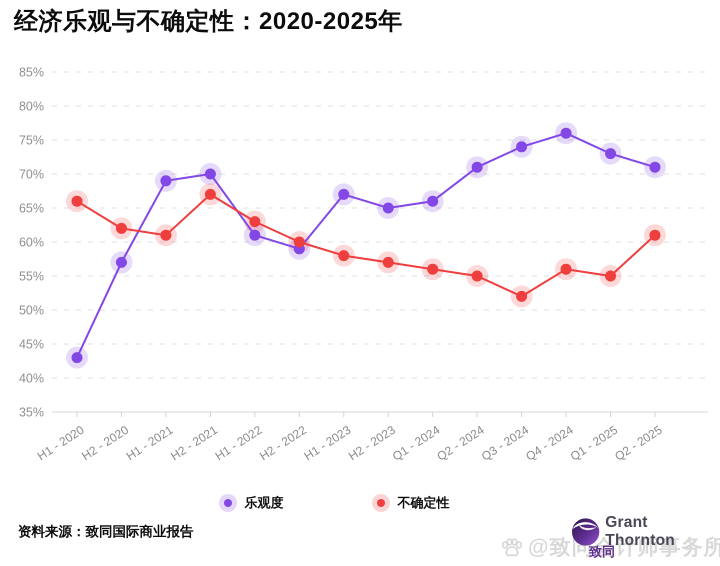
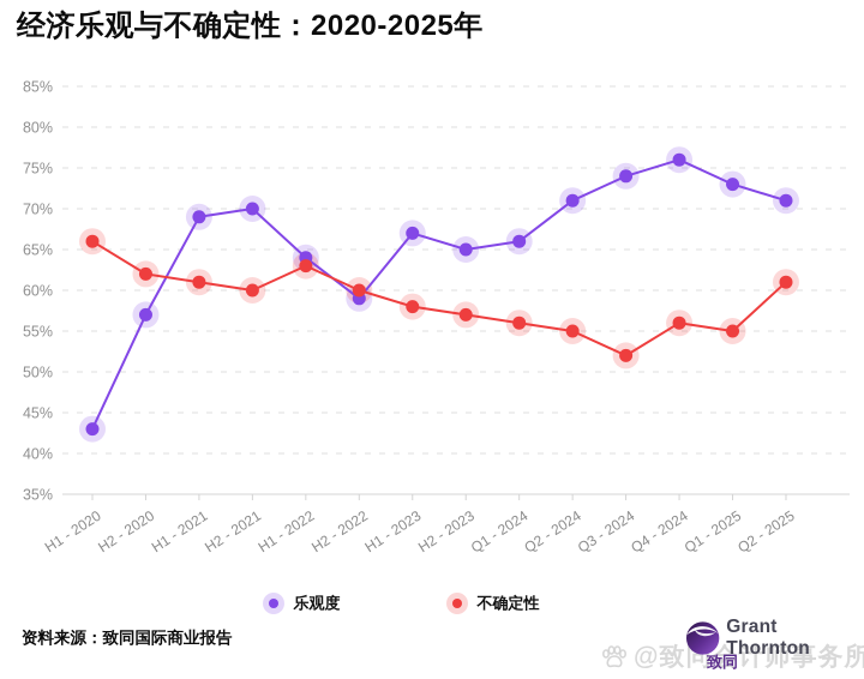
不确定性/H2 - 2021: 67% -> 60%
乐观度/H1 - 2022: 61% -> 64%
